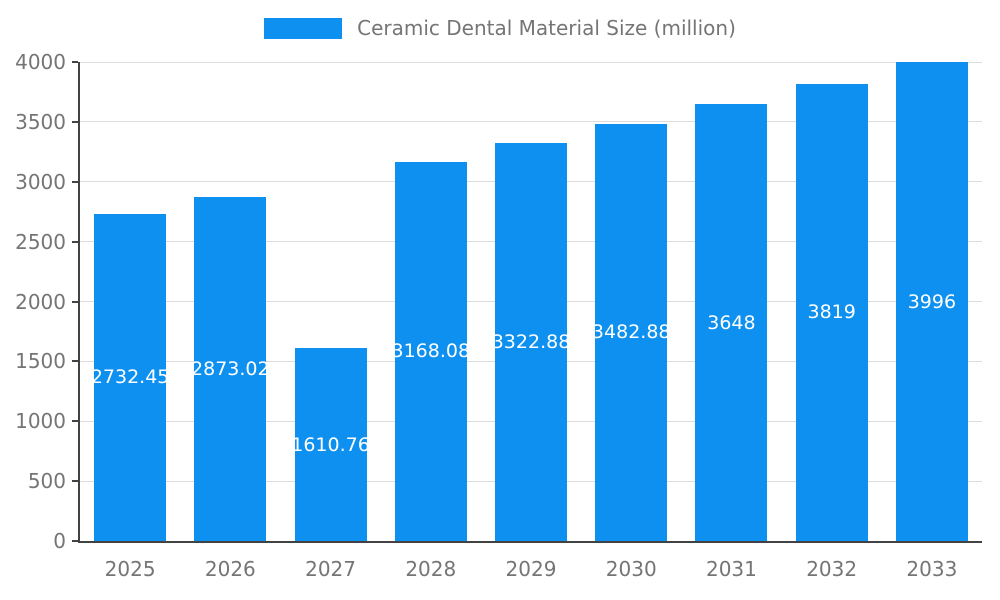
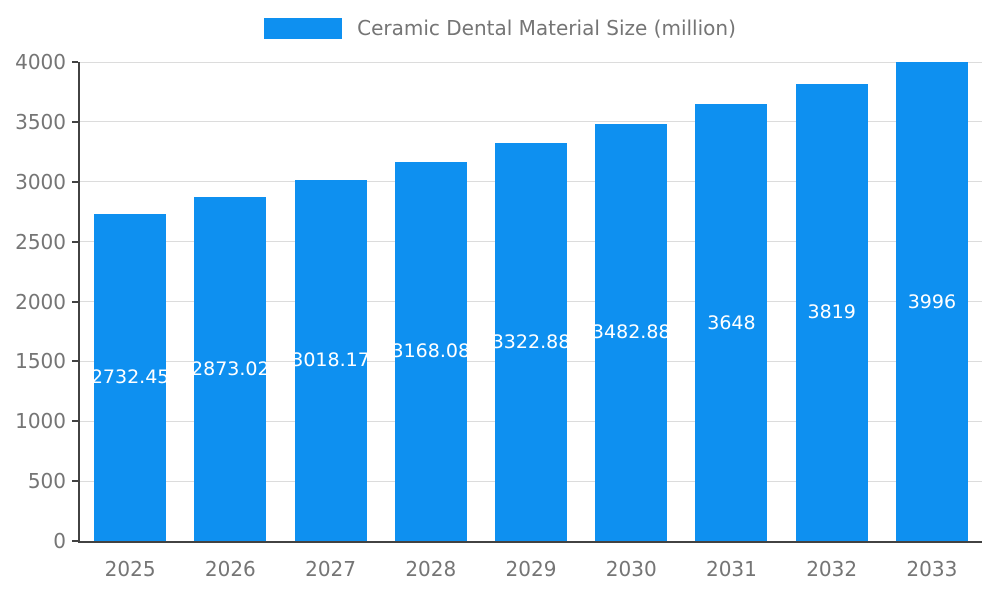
2027: 1610.76 -> 3018.17
